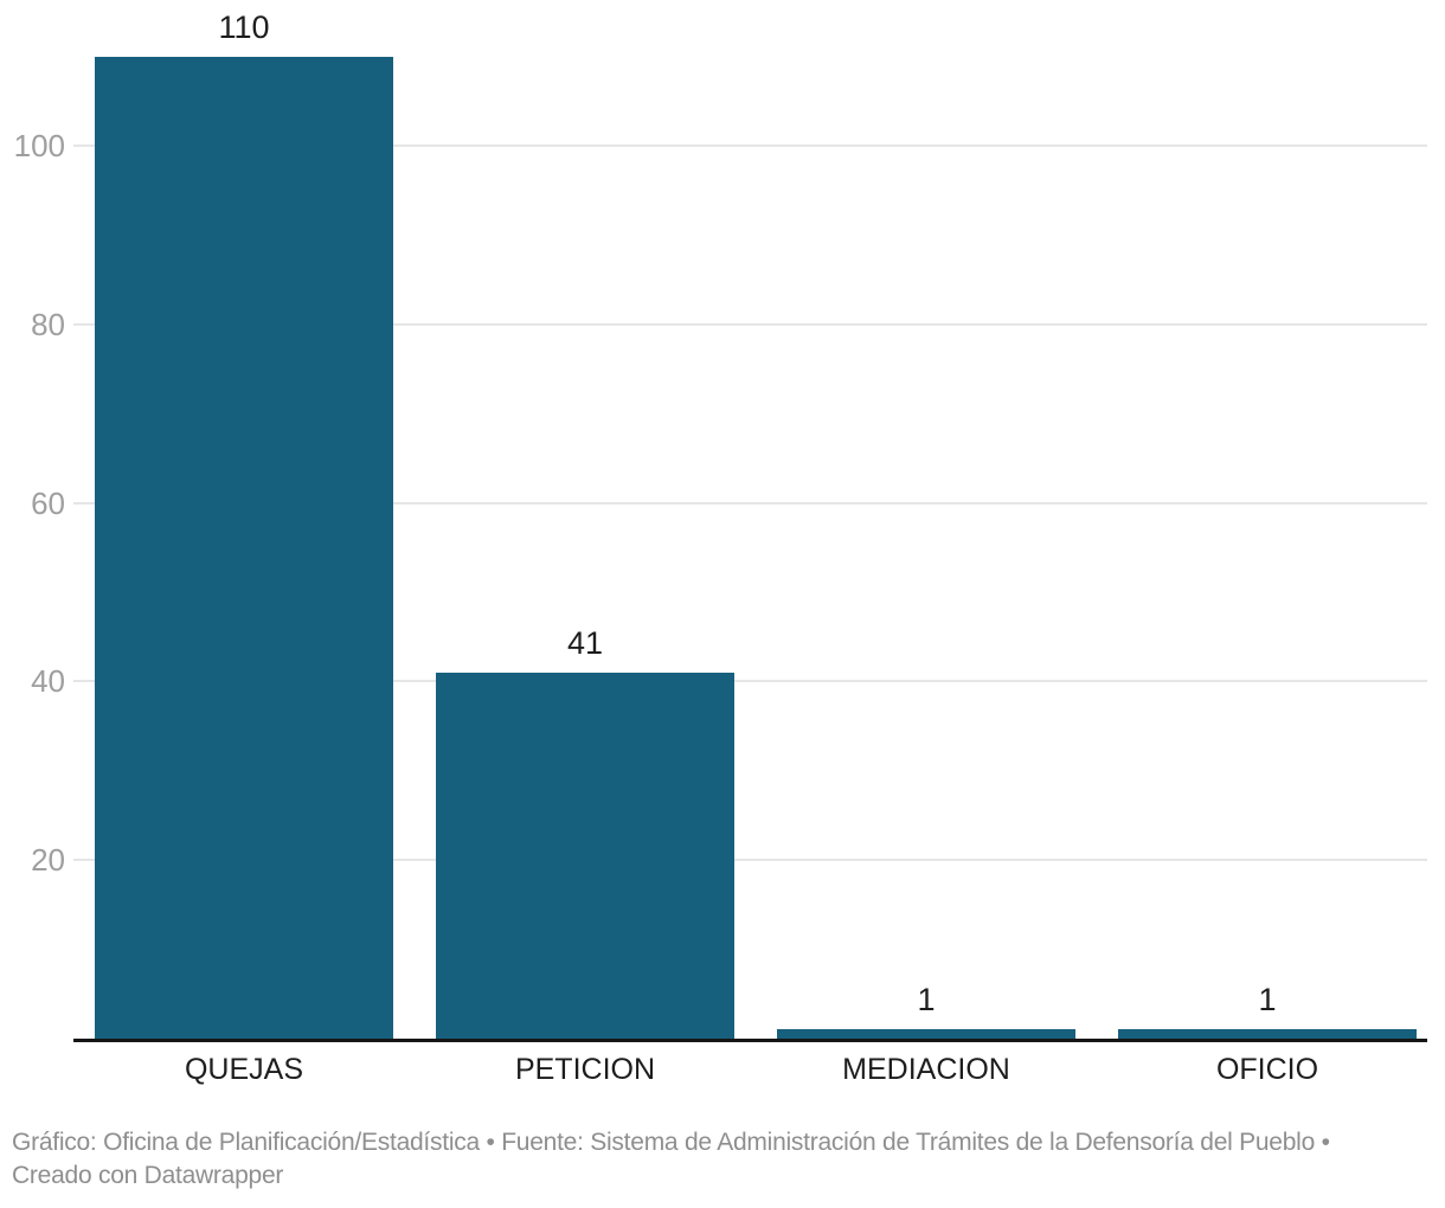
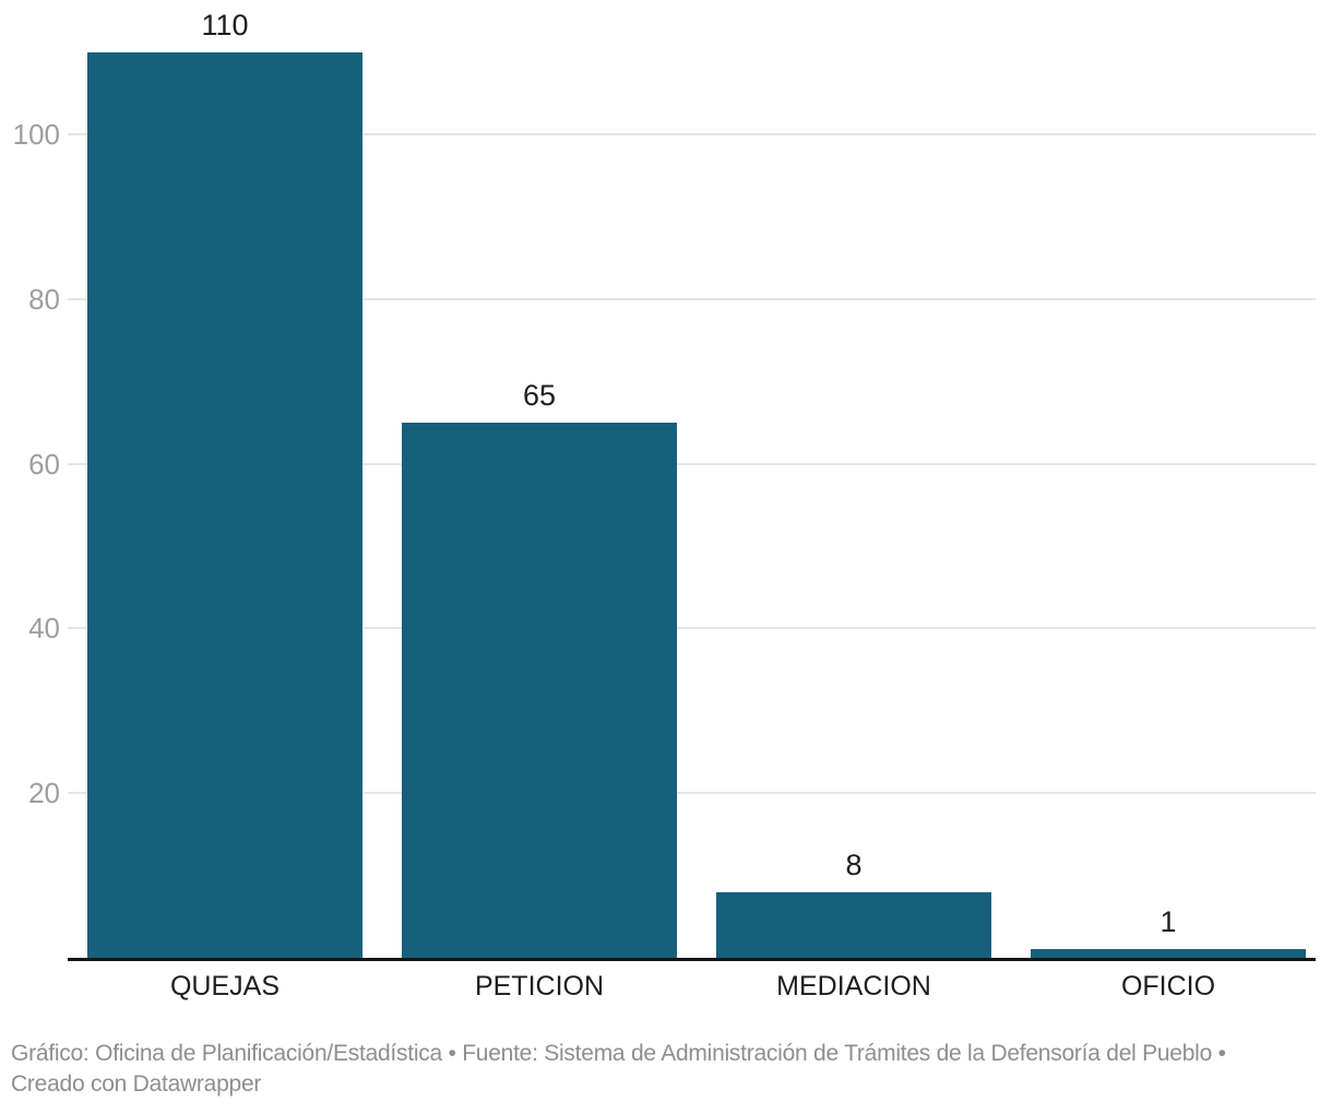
PETICION: 41 -> 65
MEDIACION: 1 -> 8
